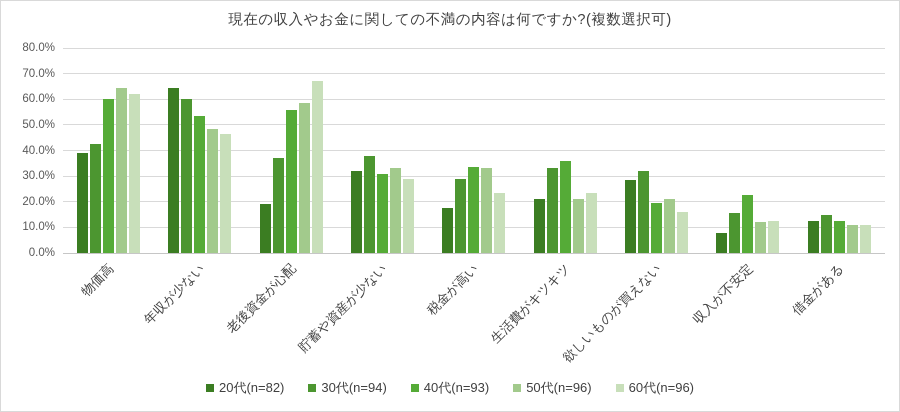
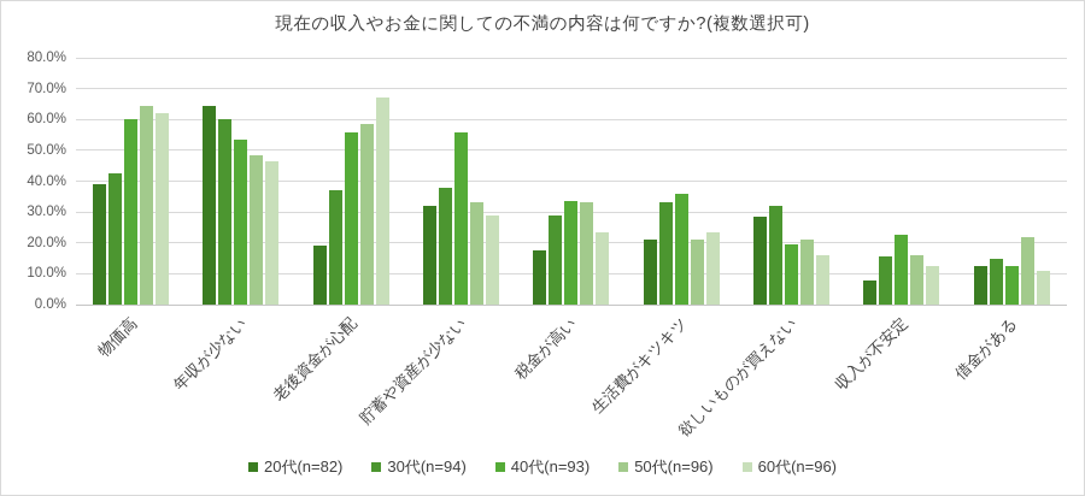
40代(n=93)/貯蓄や資産が少ない: 31% -> 56%
50代(n=96)/収入が不安定: 12% -> 16%
50代(n=96)/借金がある: 11% -> 22%
